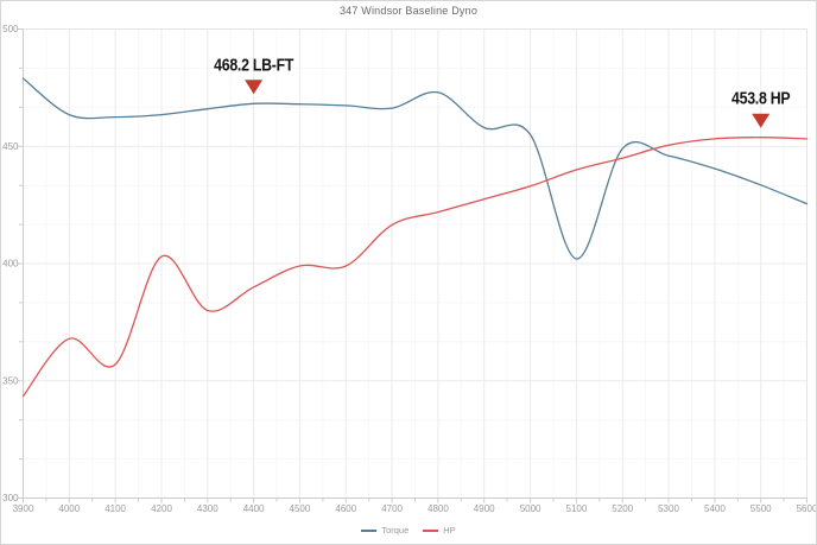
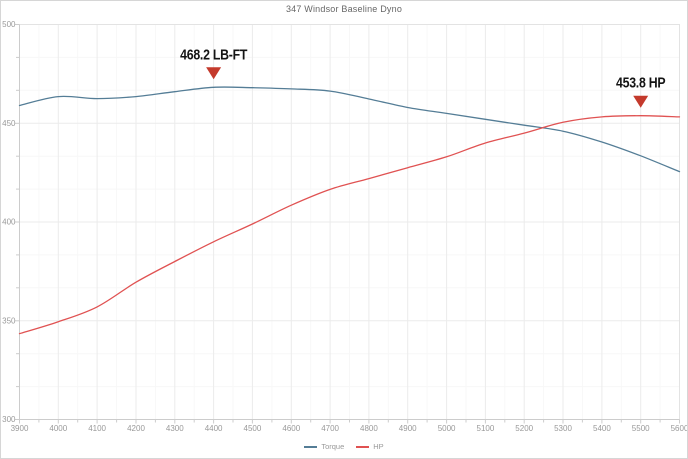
Torque/3900: 479 -> 459
HP/4000: 368 -> 350
HP/4200: 403 -> 370
HP/4600: 399 -> 408
Torque/4800: 473 -> 462
Torque/5100: 402 -> 452
